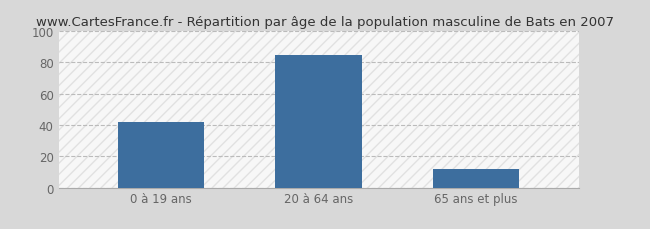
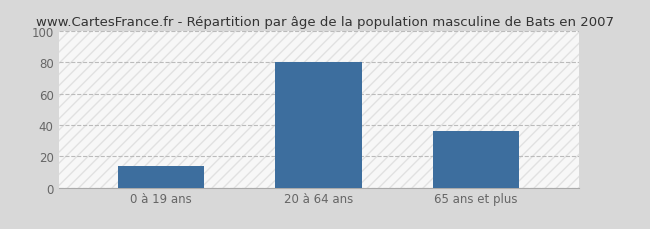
0 à 19 ans: 42 -> 14
20 à 64 ans: 85 -> 80
65 ans et plus: 12 -> 36
